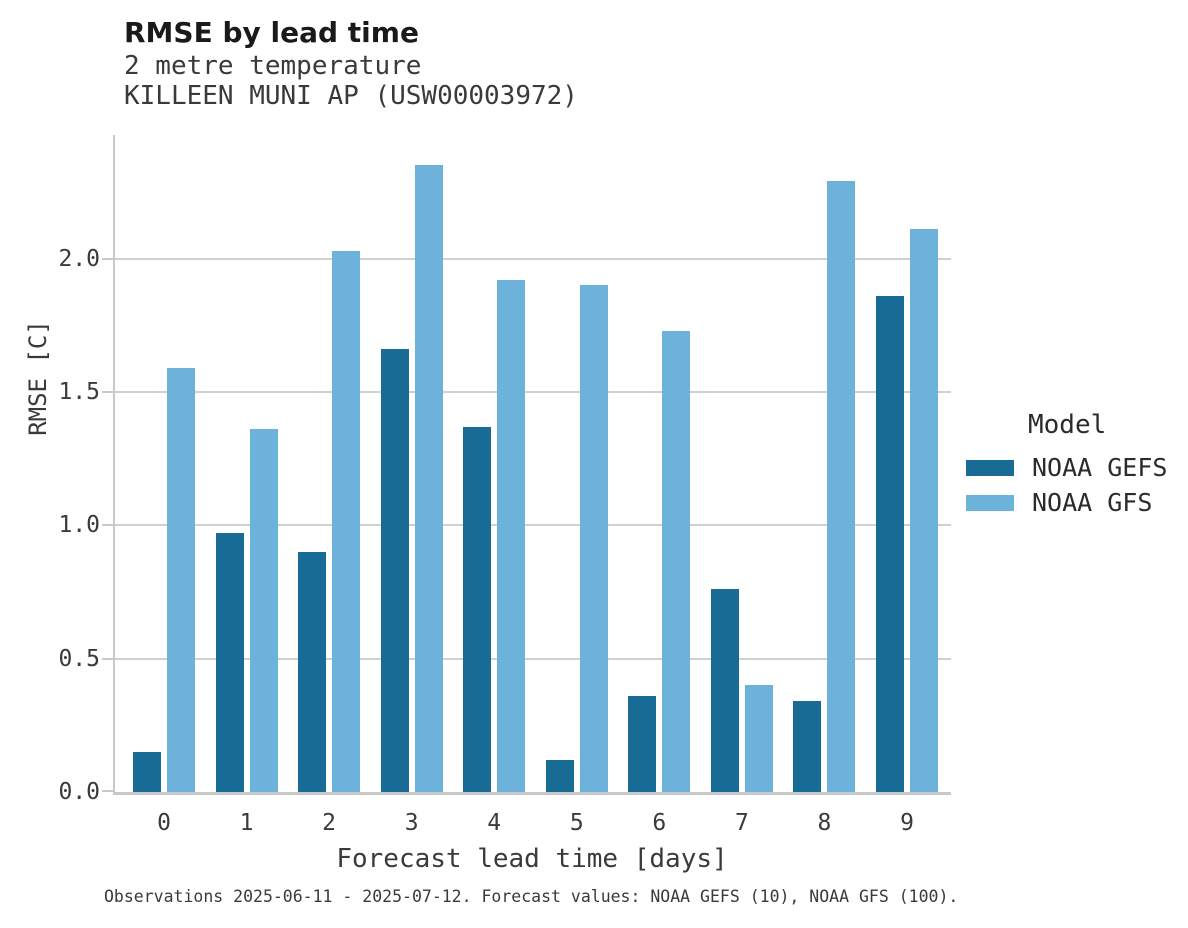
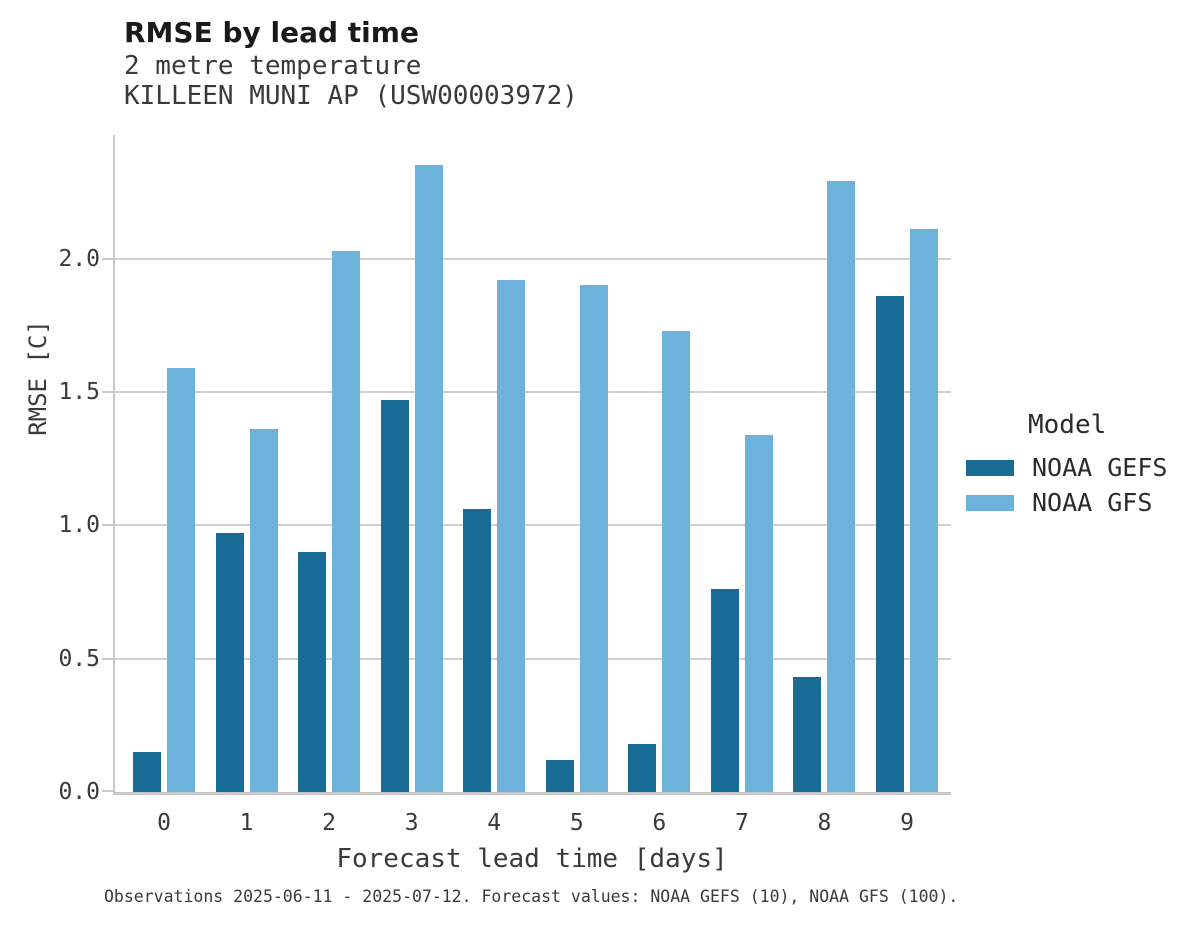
NOAA GEFS/3: 1.66 -> 1.47
NOAA GEFS/4: 1.37 -> 1.06
NOAA GEFS/6: 0.36 -> 0.18
NOAA GFS/7: 0.40 -> 1.34
NOAA GEFS/8: 0.34 -> 0.43
